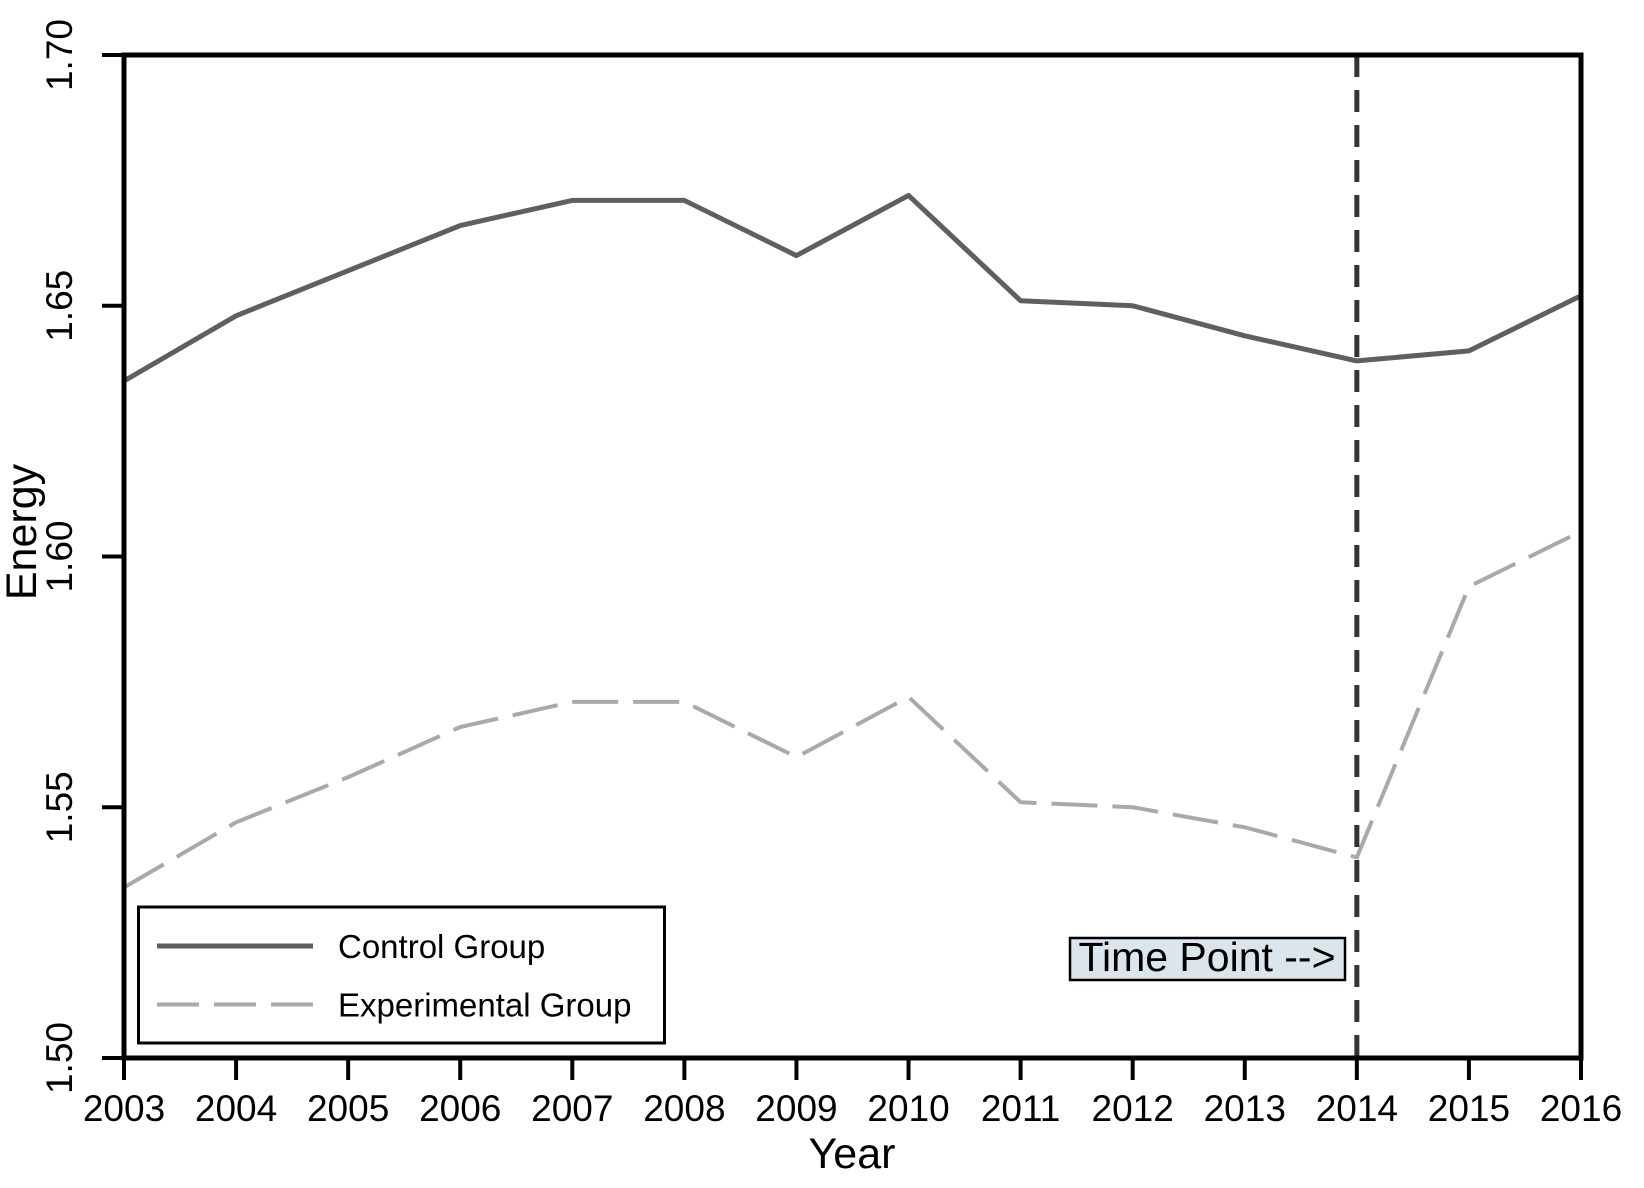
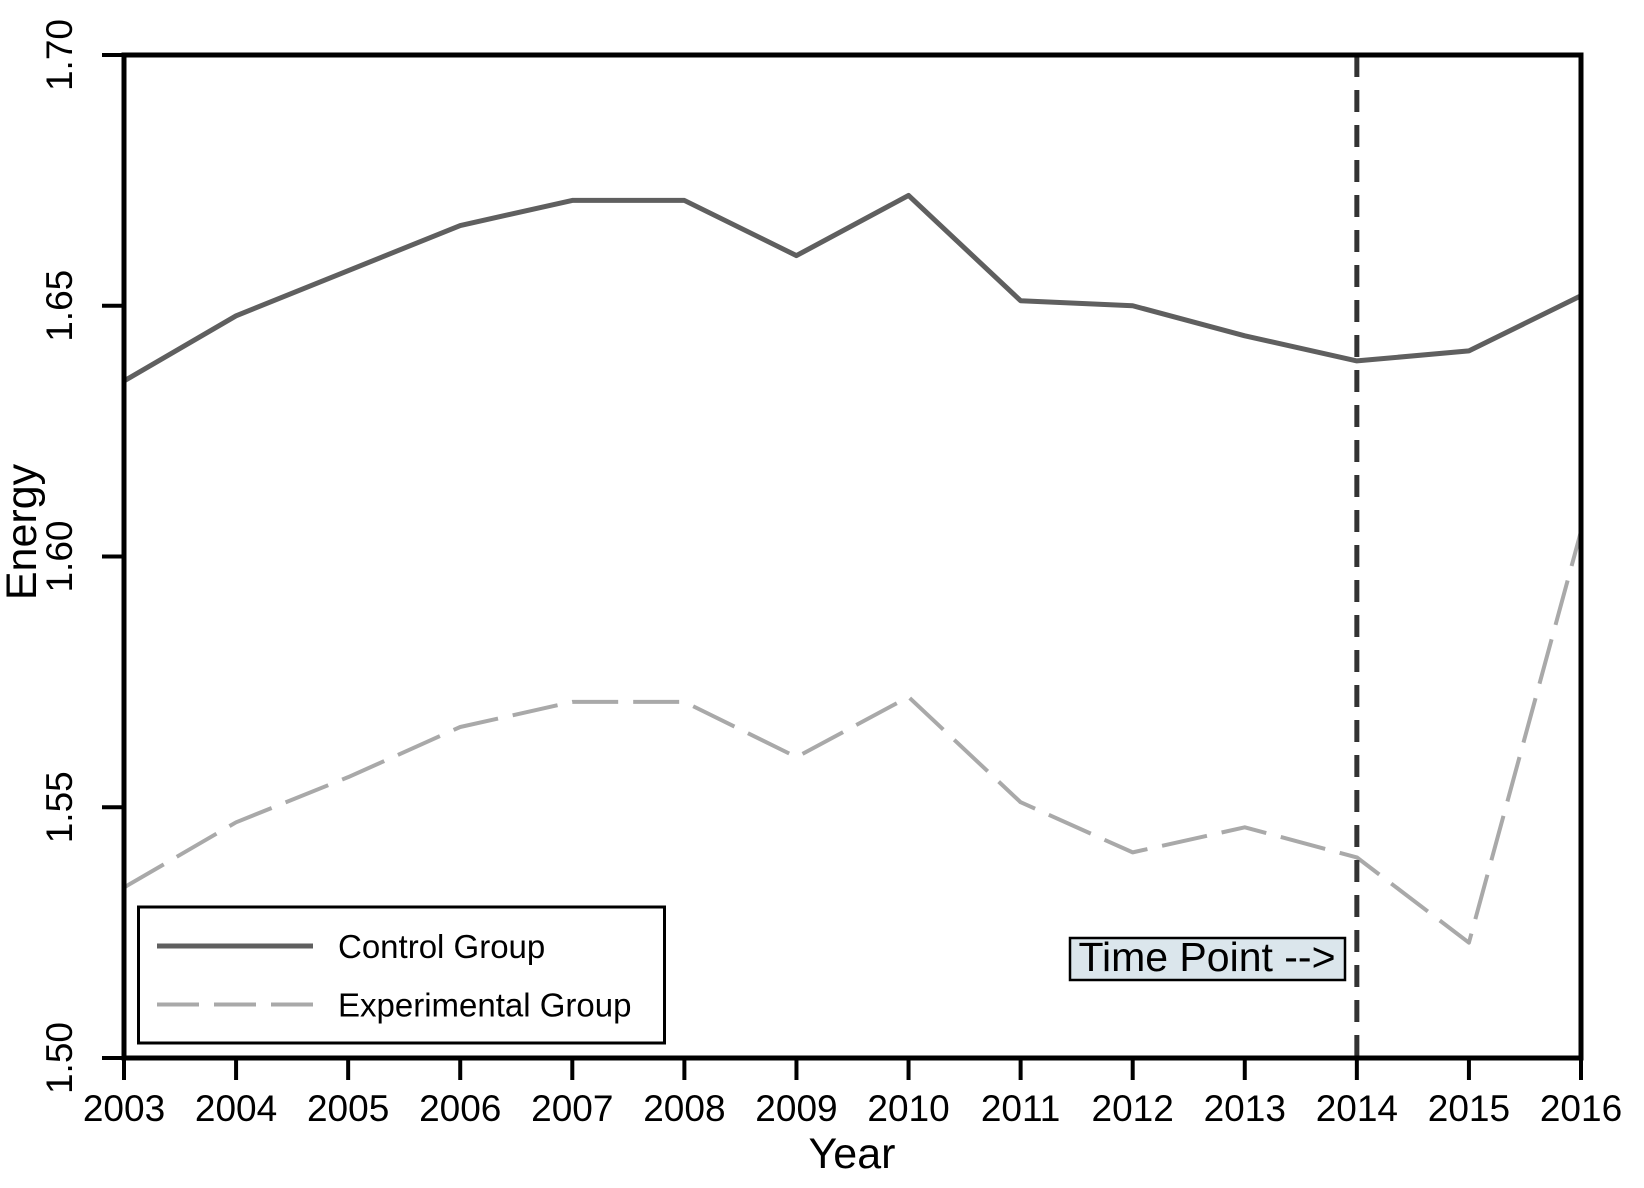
Experimental Group/2012: 1.550 -> 1.541
Experimental Group/2015: 1.594 -> 1.523
